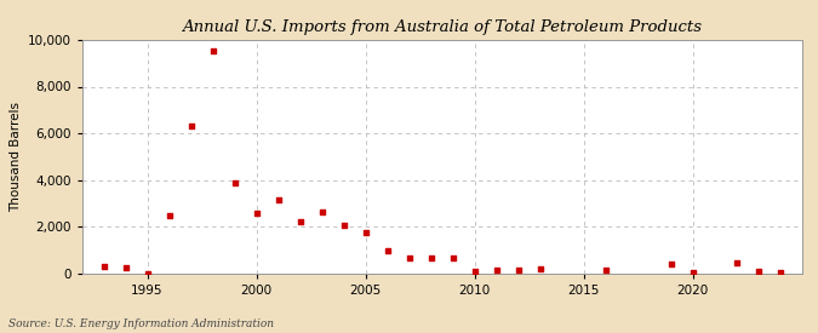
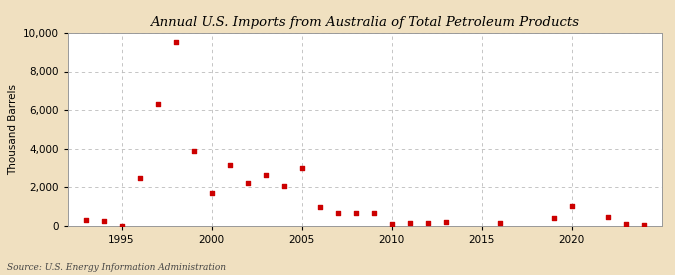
2000: 2,600 -> 1,700
2005: 1,800 -> 3,000
2020: 0 -> 1,000
